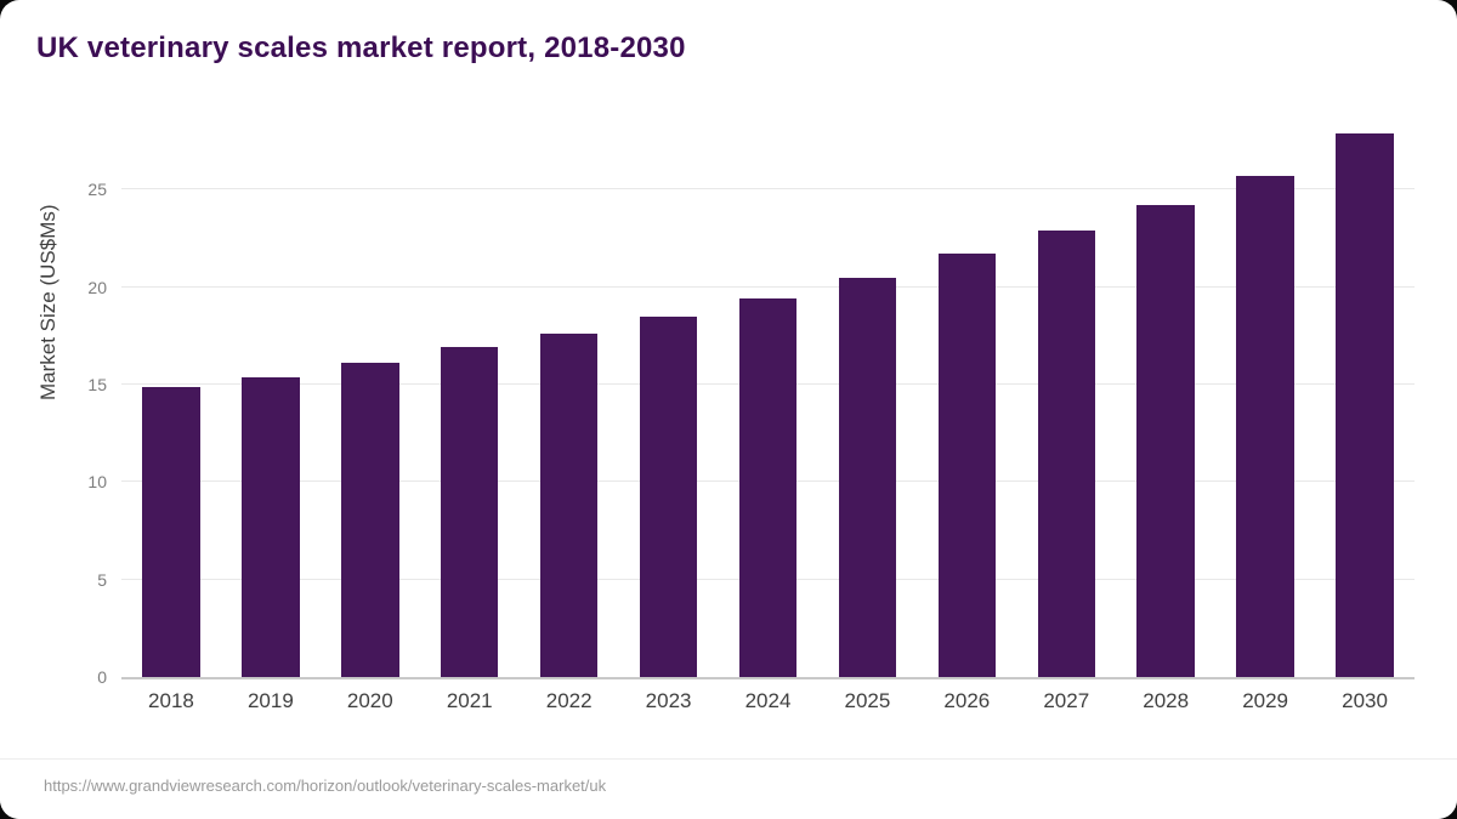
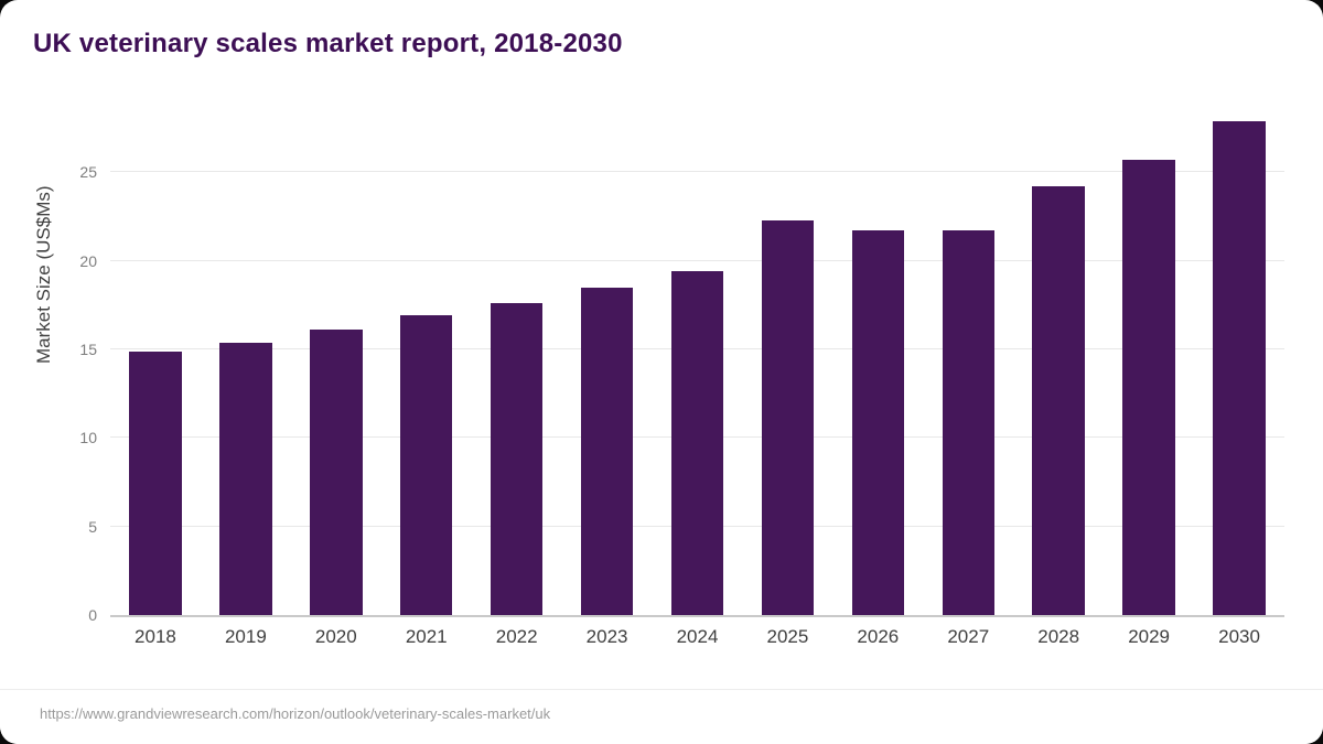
2025: 20.5 -> 22.3
2027: 22.9 -> 21.7
